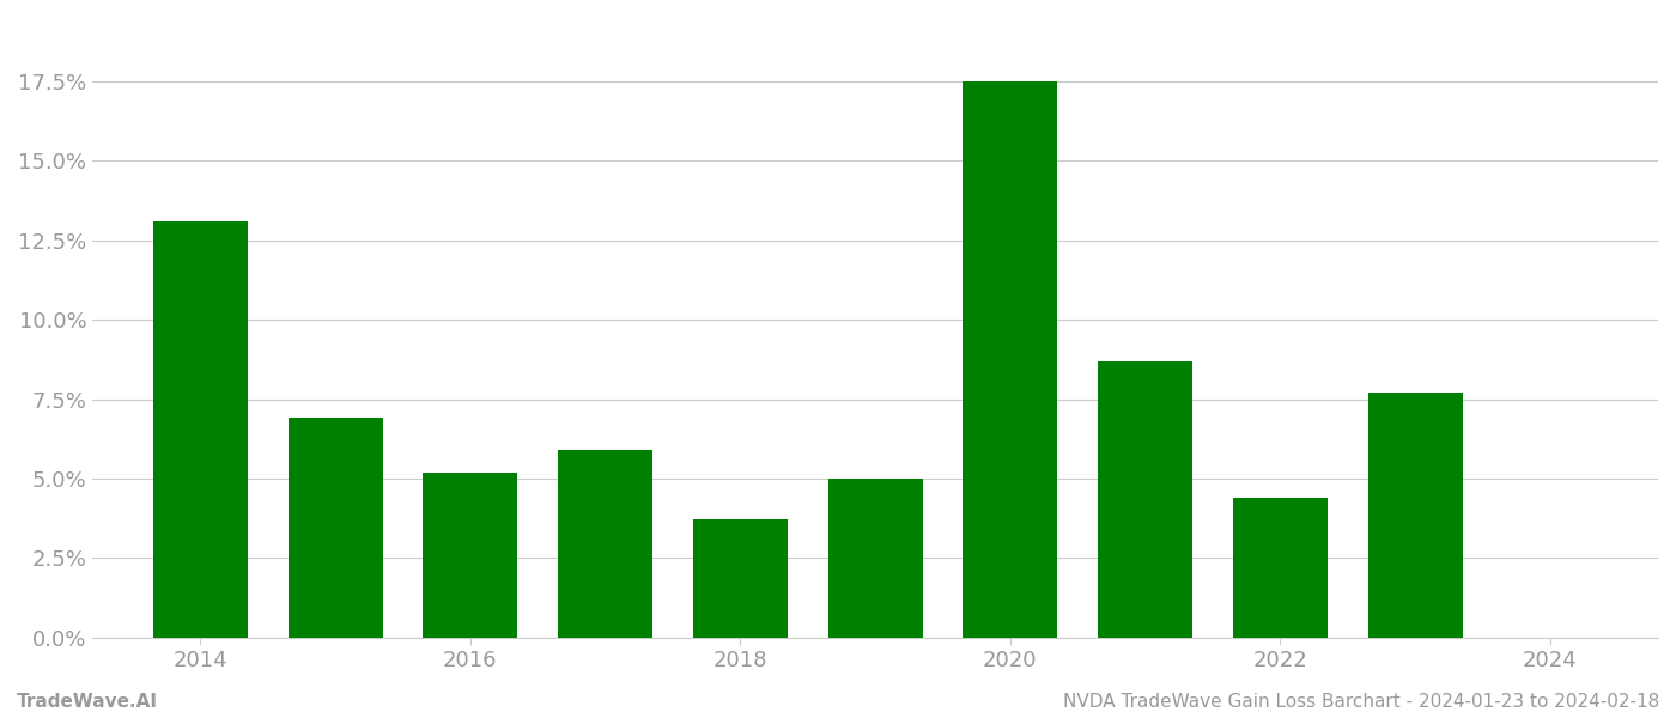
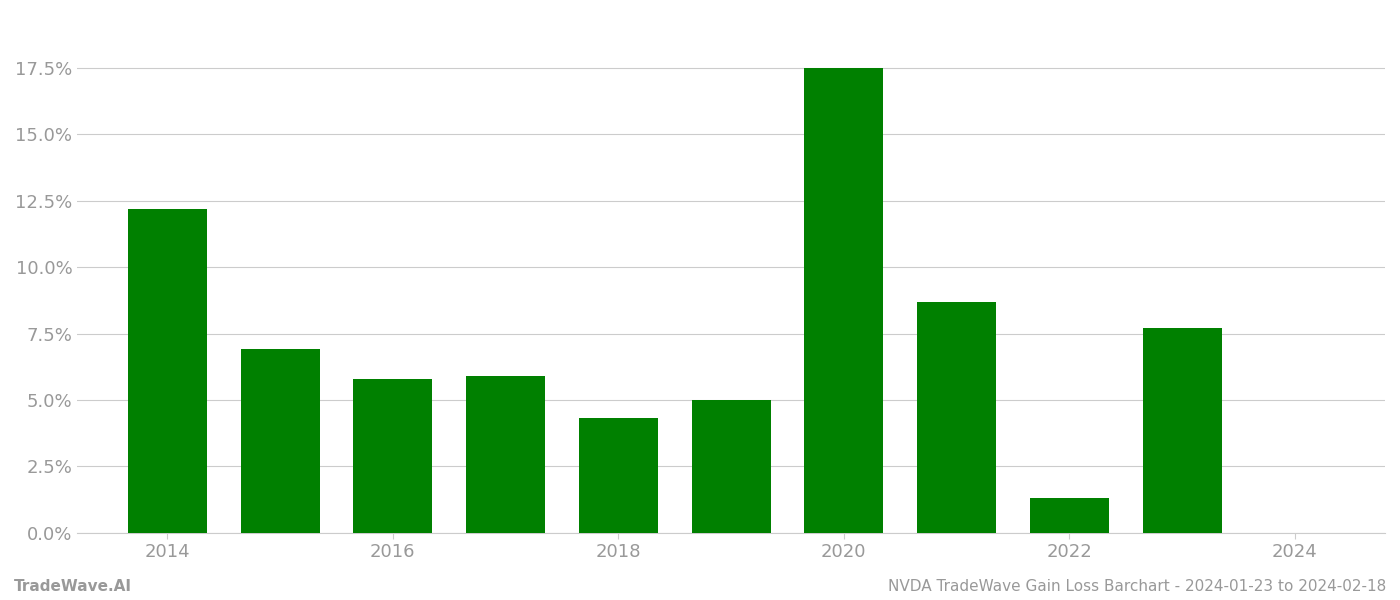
2014: 13.1% -> 12.2%
2016: 5.2% -> 5.8%
2018: 3.7% -> 4.3%
2022: 4.4% -> 1.3%
